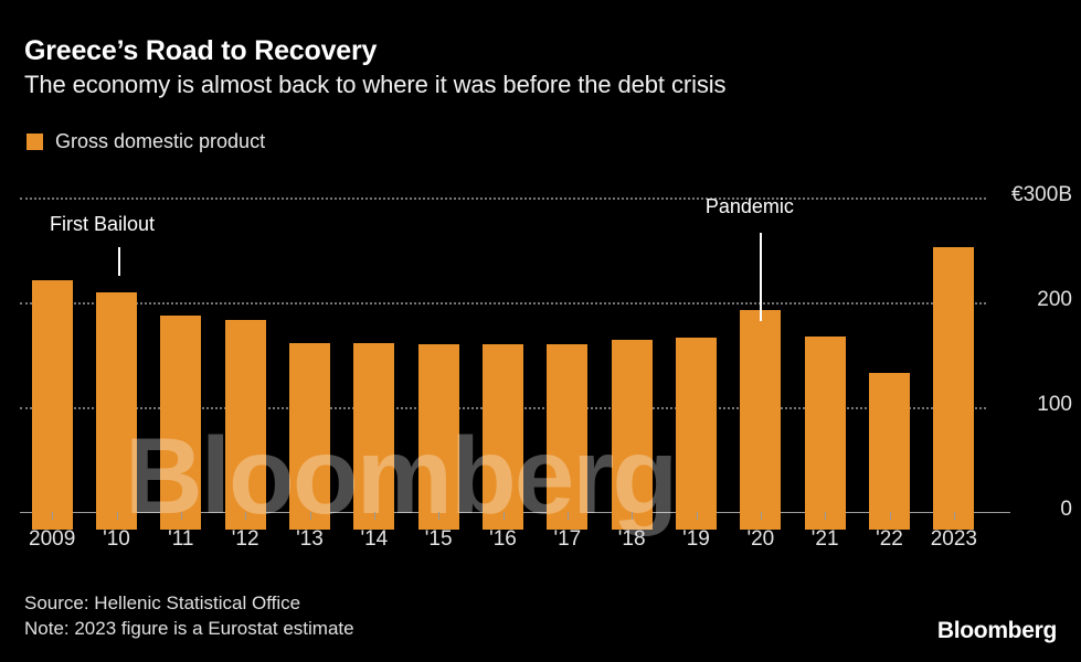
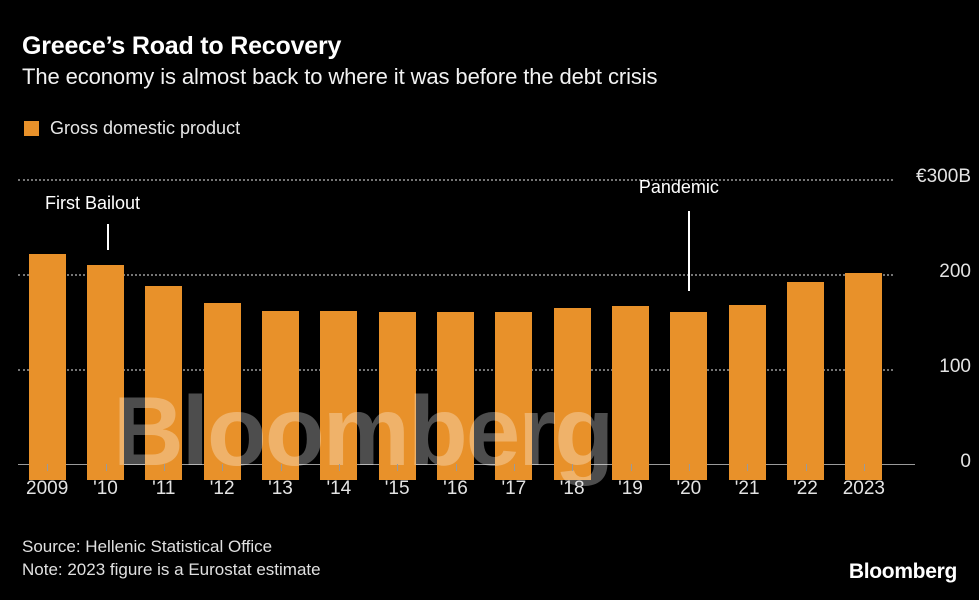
'12: €200B -> €190B
'20: €210B -> €180B
'22: €150B -> €210B
2023: €270B -> €220B
